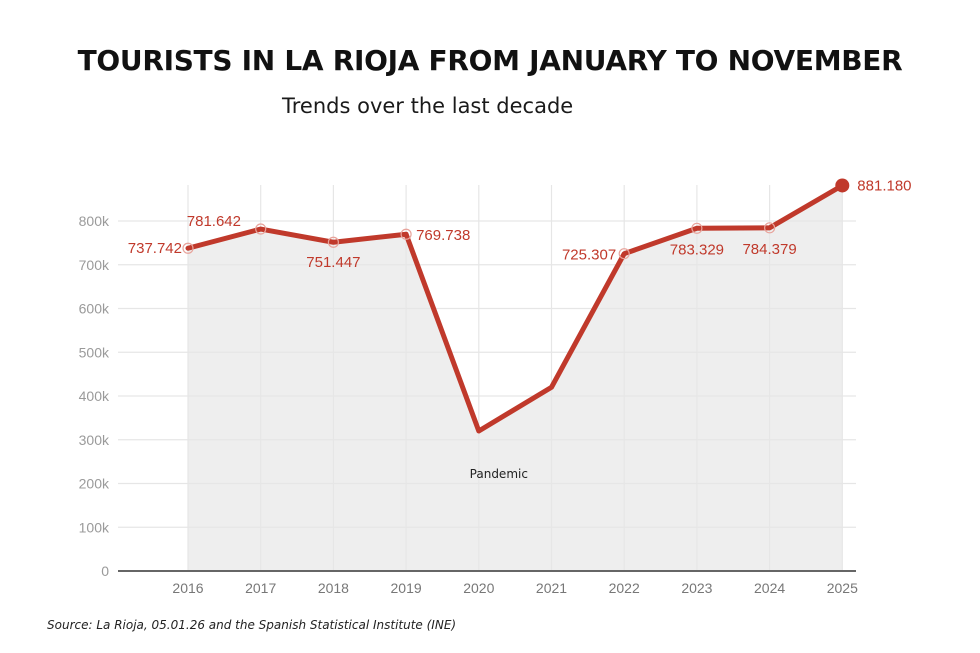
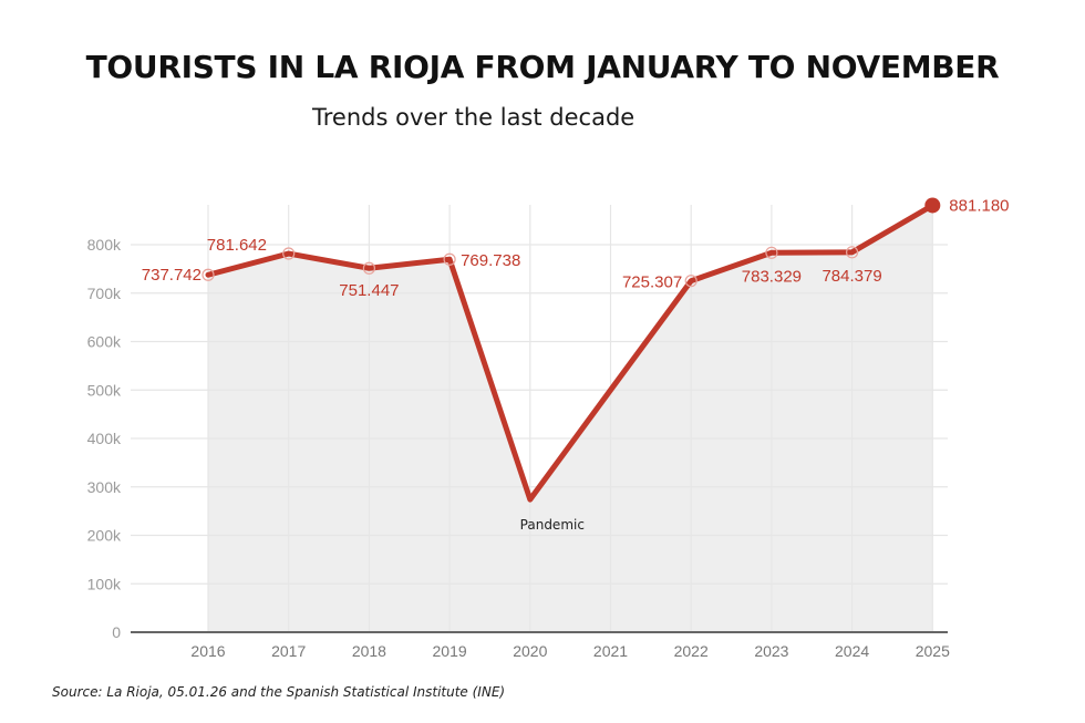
2020: 320k -> 270k
2021: 420k -> 500k
